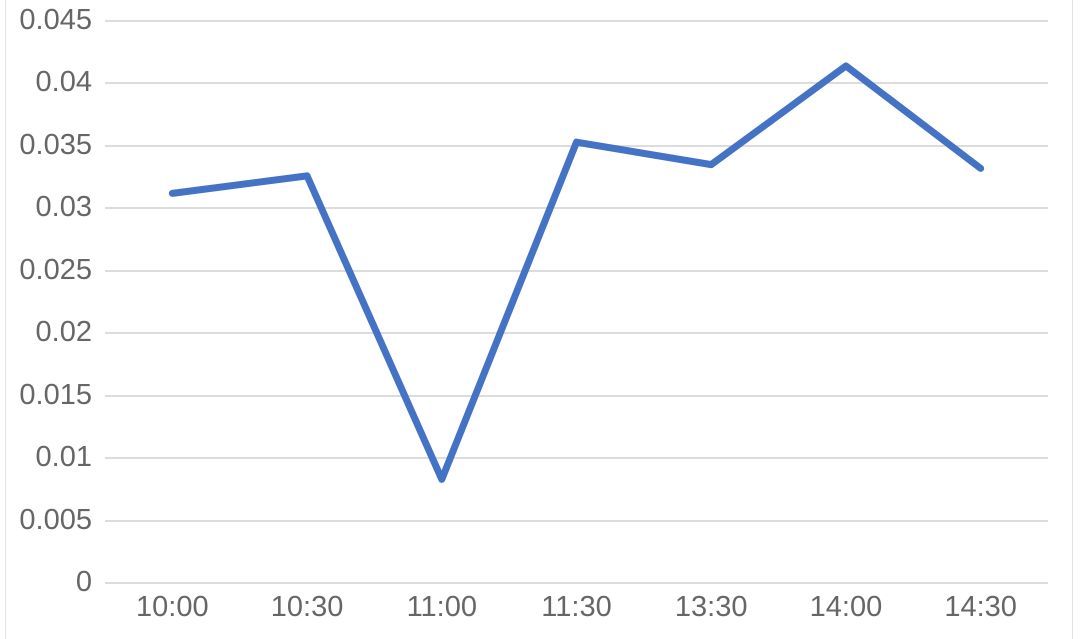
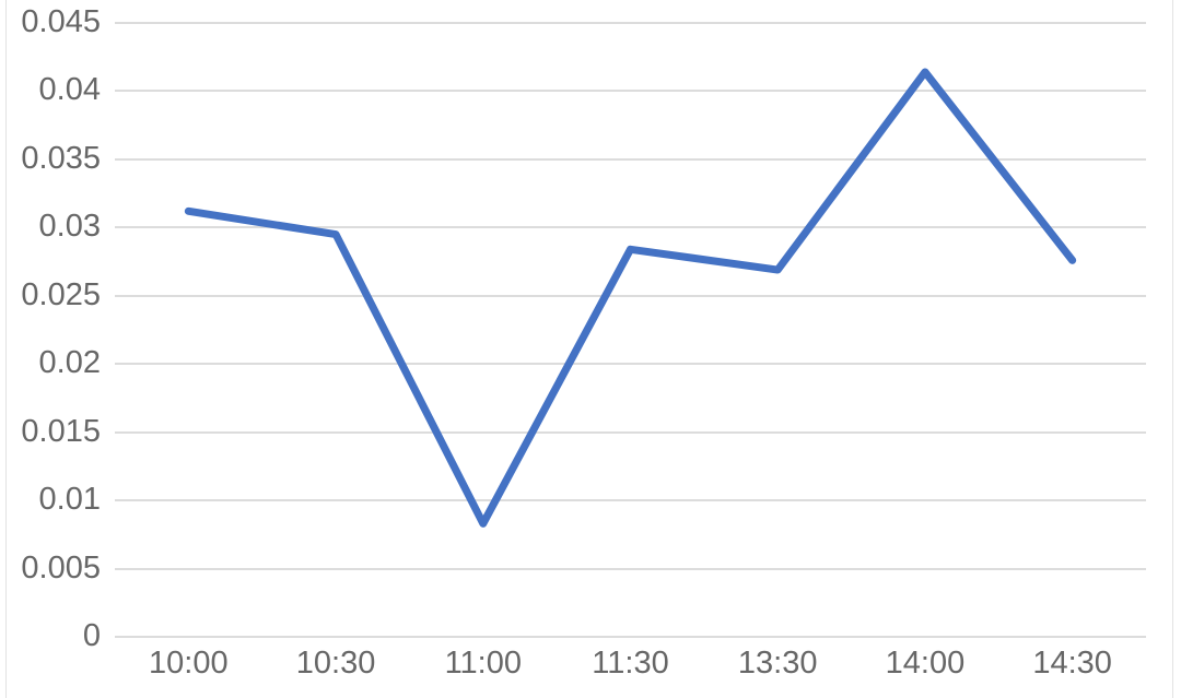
10:30: 0.0326 -> 0.0295
11:30: 0.0353 -> 0.0284
13:30: 0.0335 -> 0.0269
14:30: 0.0332 -> 0.0276
